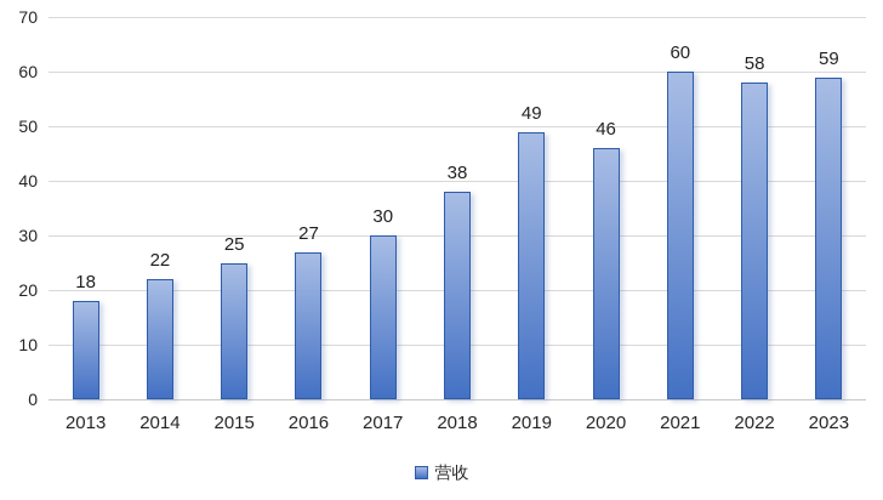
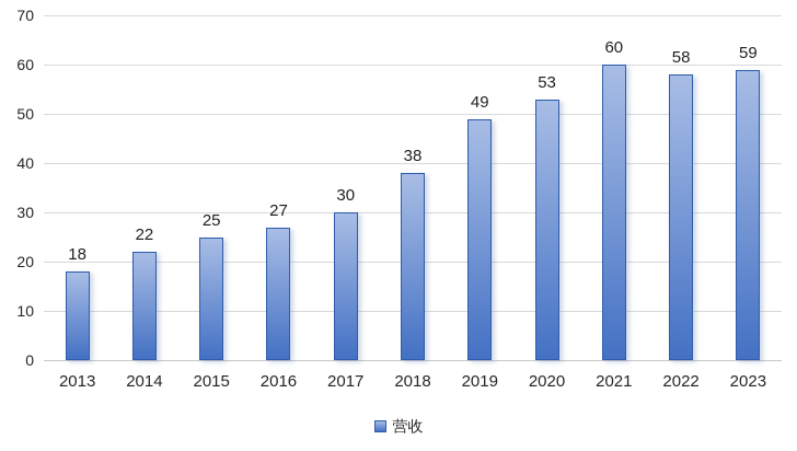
2020: 46 -> 53
